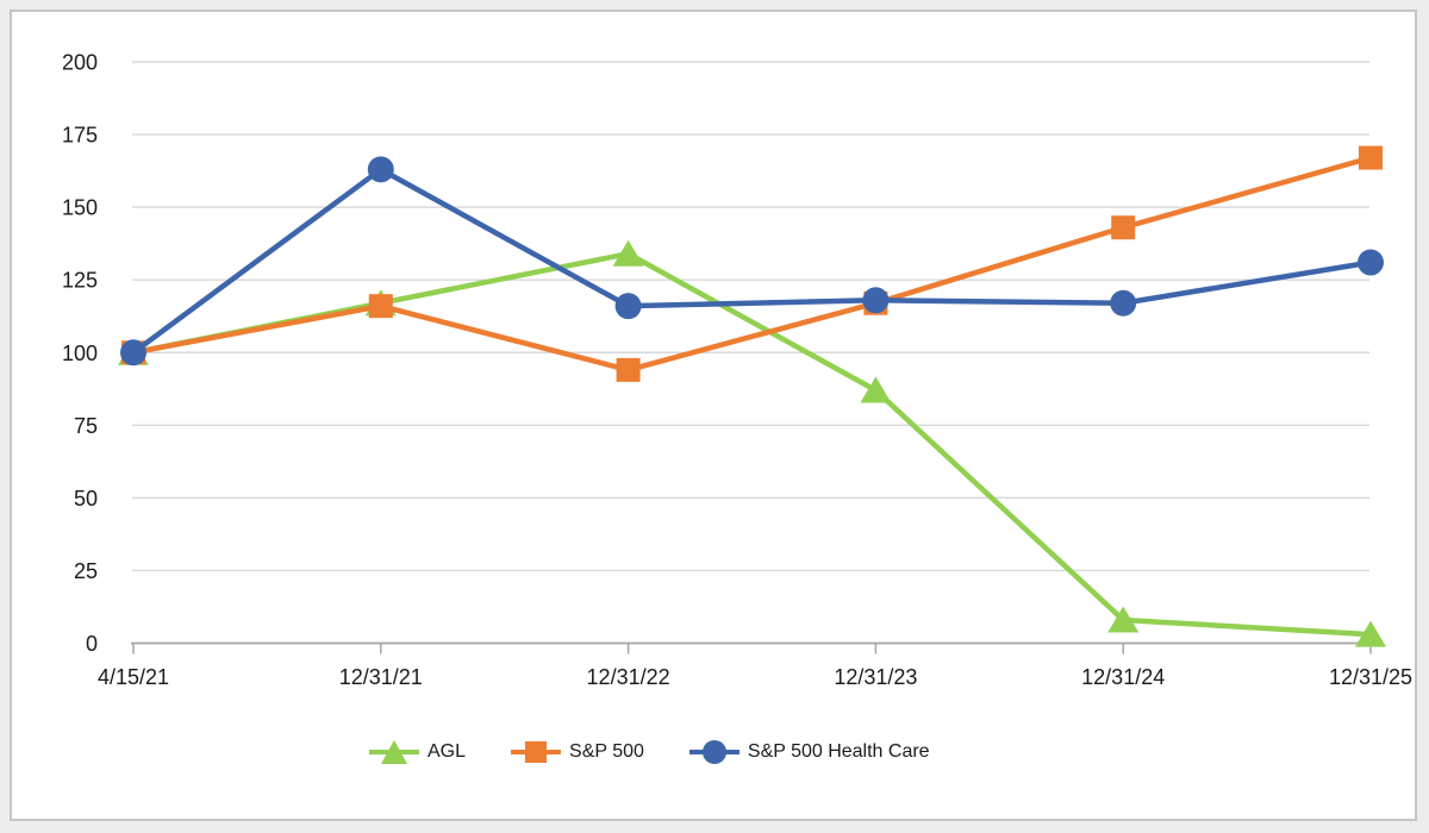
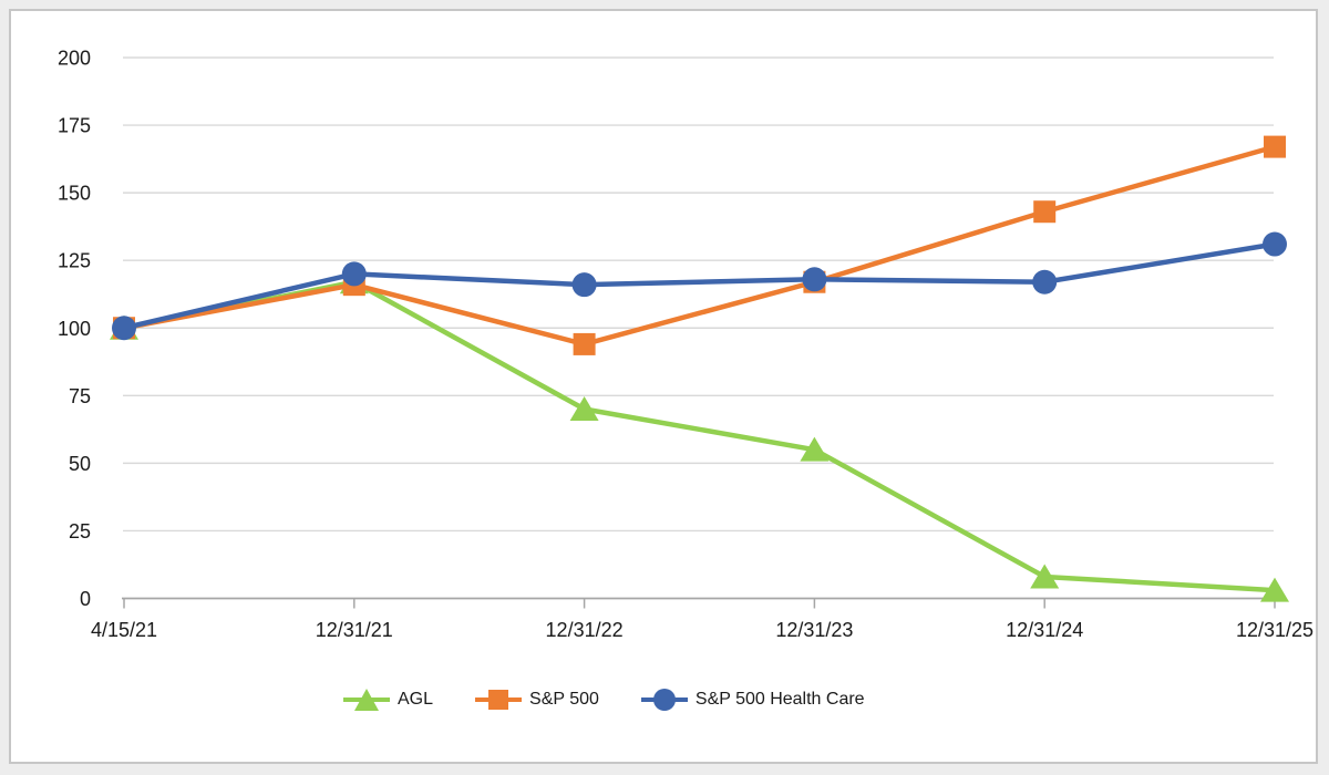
S&P 500 Health Care/12/31/21: 163 -> 120
AGL/12/31/22: 134 -> 70
AGL/12/31/23: 87 -> 55
